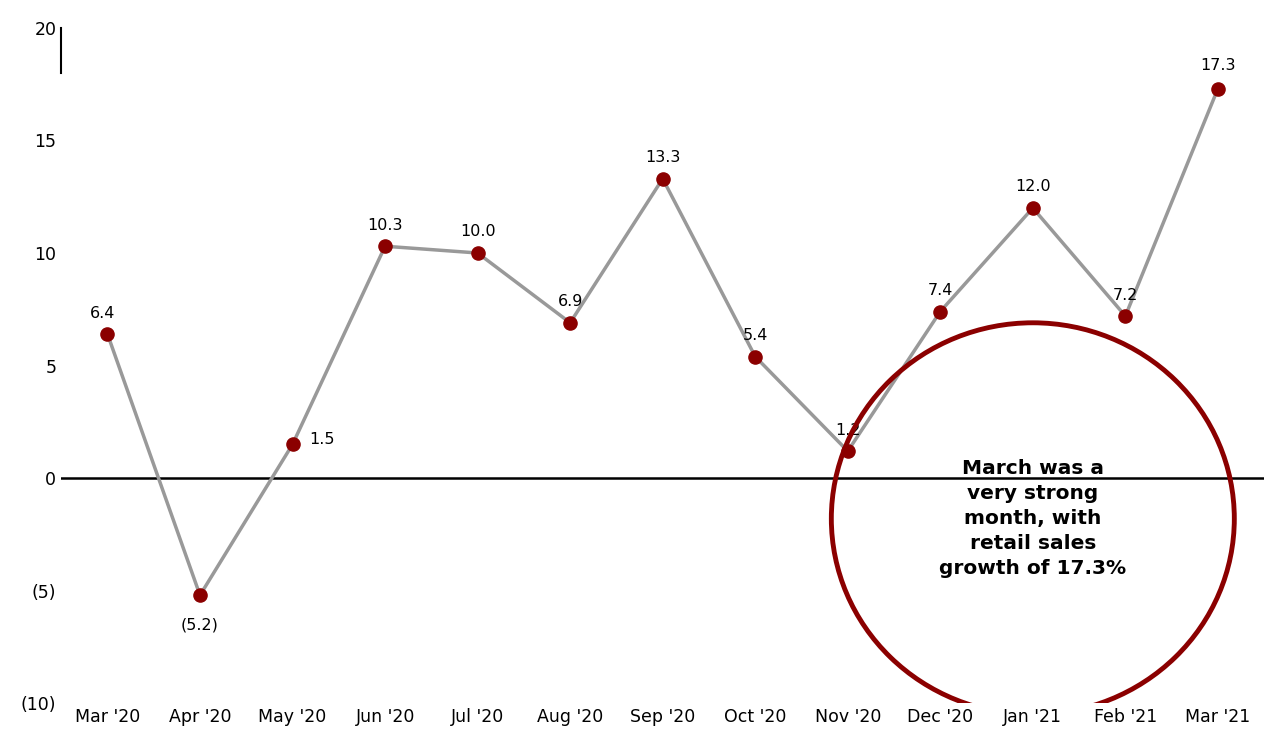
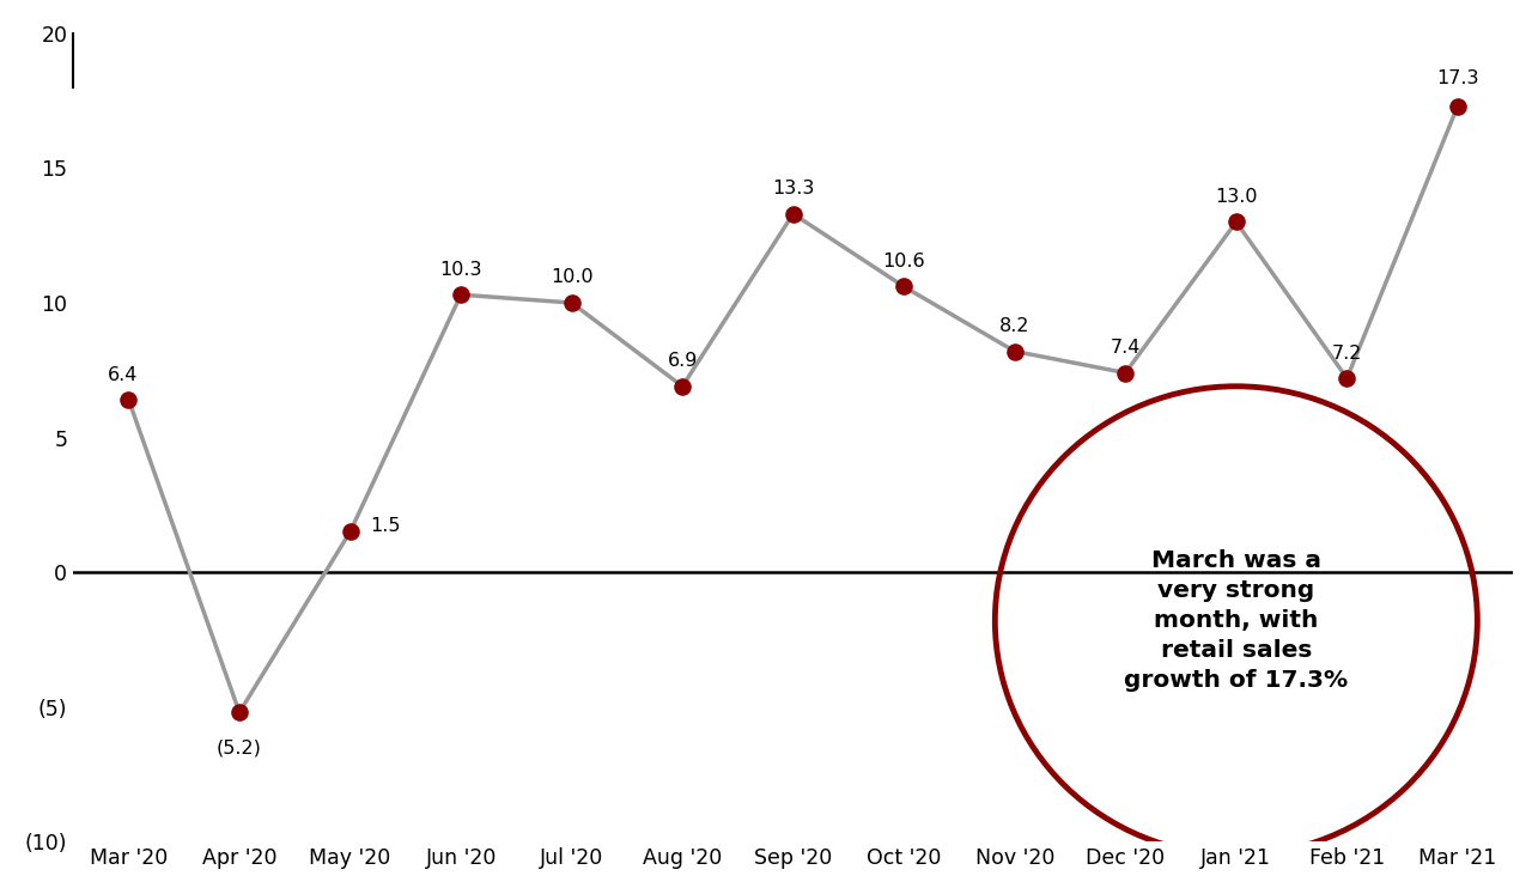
Oct '20: 5.4 -> 10.6
Nov '20: 1.2 -> 8.2
Jan '21: 12.0 -> 13.0
